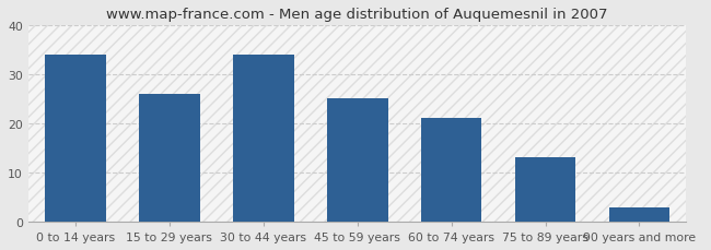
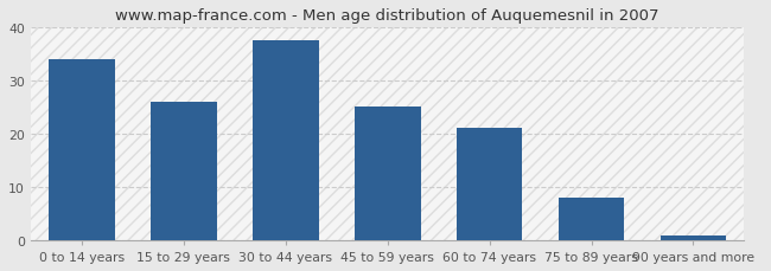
30 to 44 years: 34.0 -> 37.5
75 to 89 years: 13.0 -> 8.0
90 years and more: 3.0 -> 1.0
